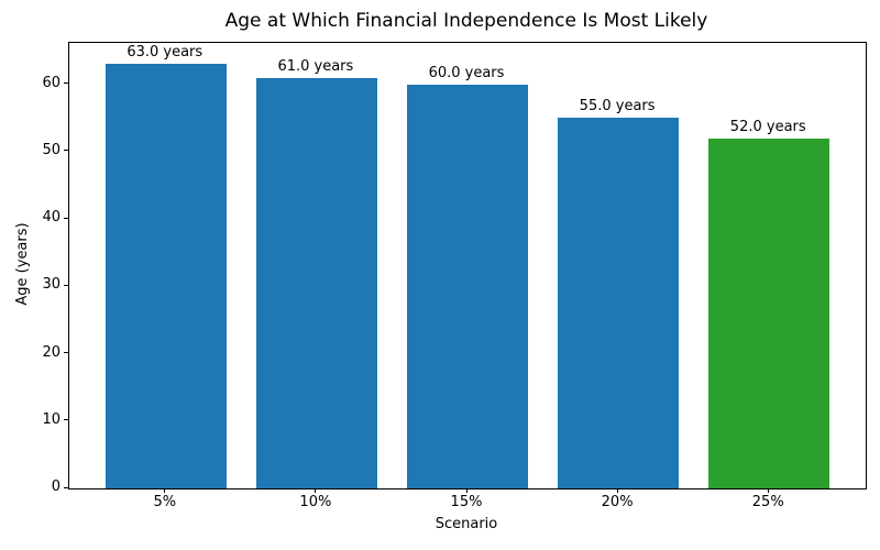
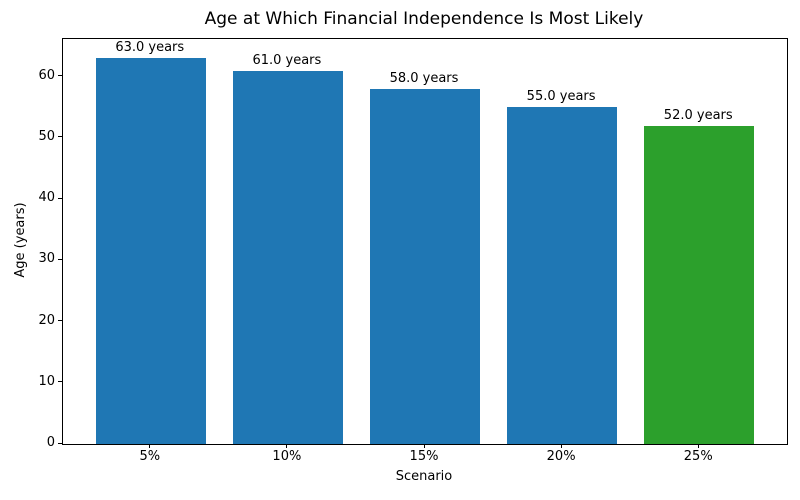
15%: 60.0 -> 58.0
